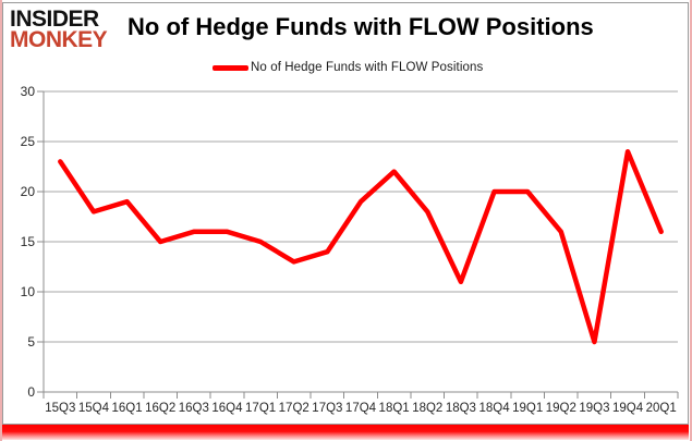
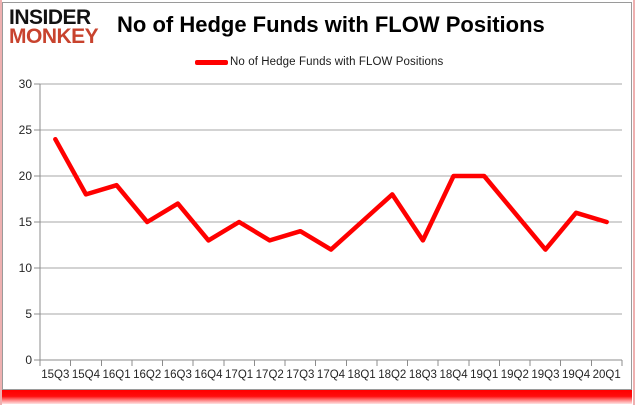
15Q3: 23 -> 24
16Q3: 16 -> 17
16Q4: 16 -> 13
17Q4: 19 -> 12
18Q1: 22 -> 15
18Q3: 11 -> 13
19Q3: 5 -> 12
19Q4: 24 -> 16
20Q1: 16 -> 15
